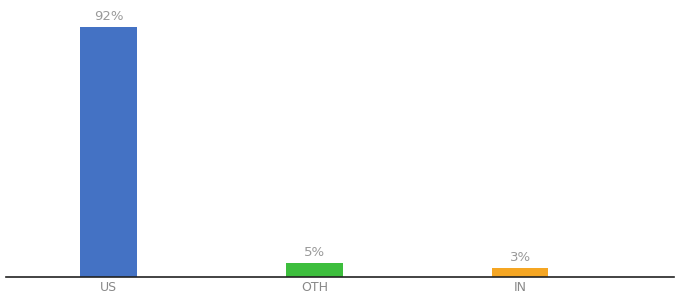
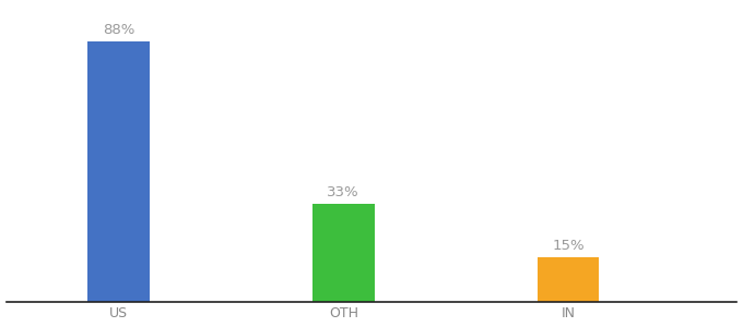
US: 92% -> 88%
OTH: 5% -> 33%
IN: 3% -> 15%
